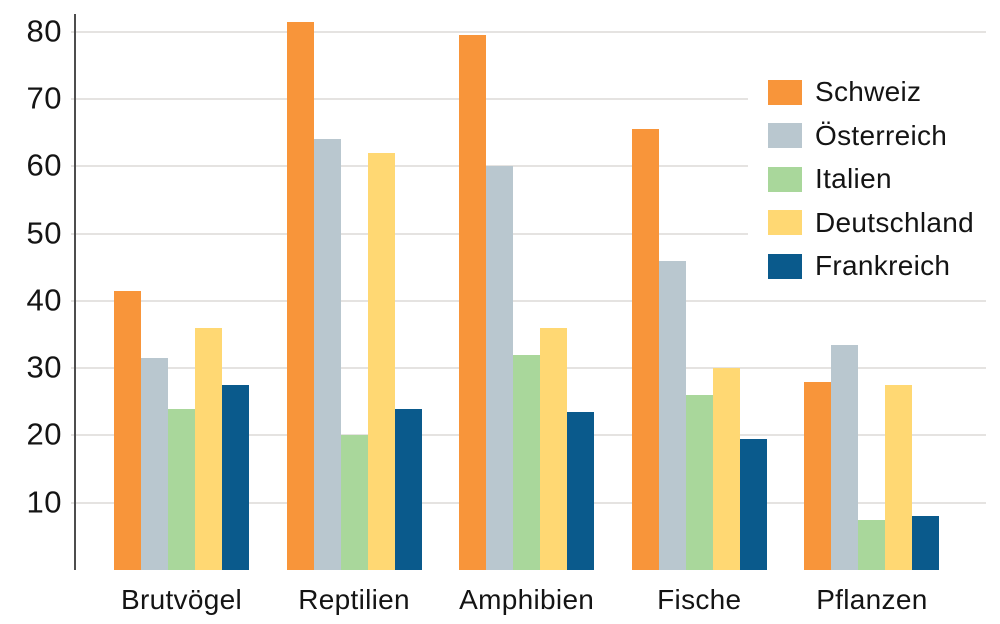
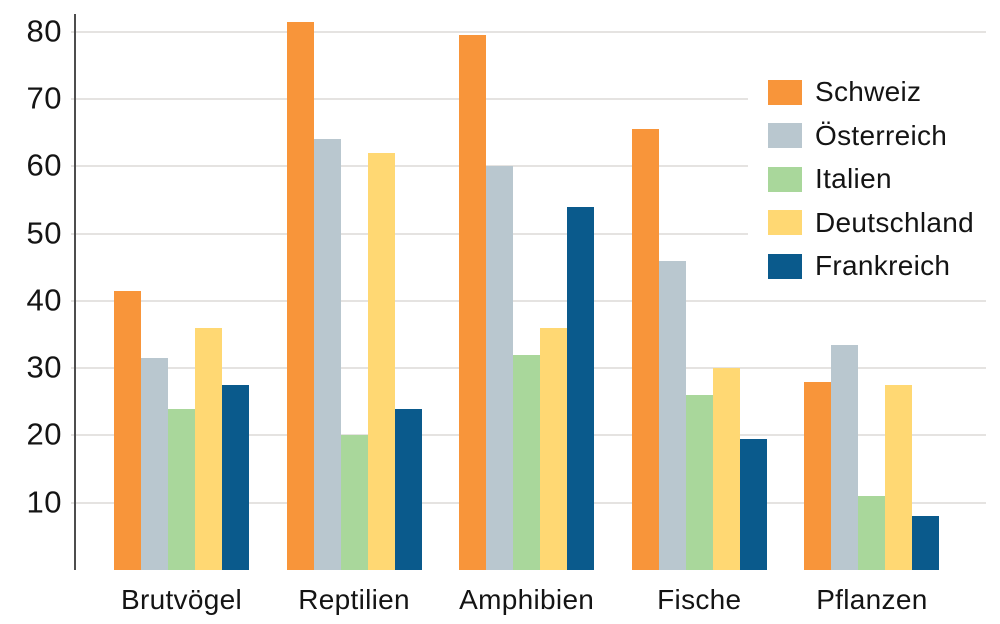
Frankreich/Amphibien: 24 -> 54
Italien/Pflanzen: 8 -> 11
